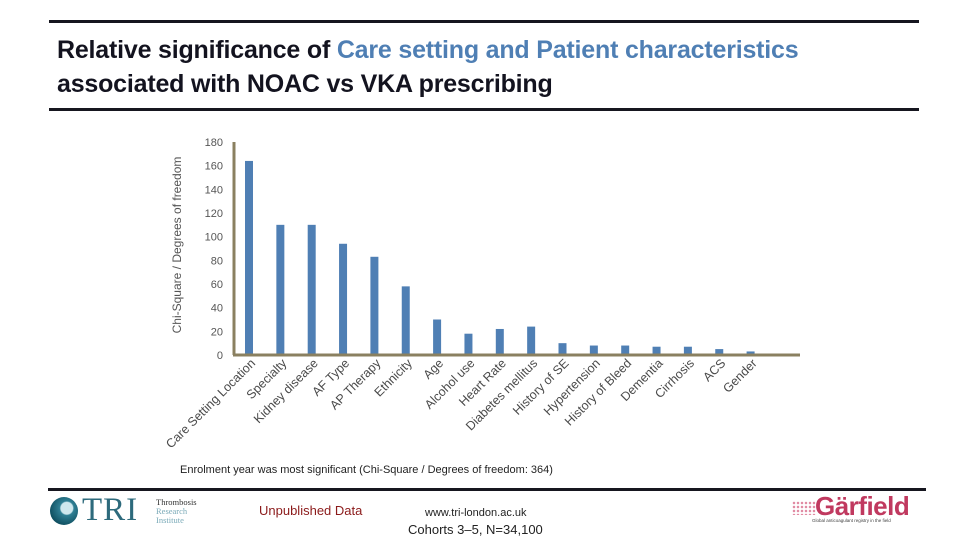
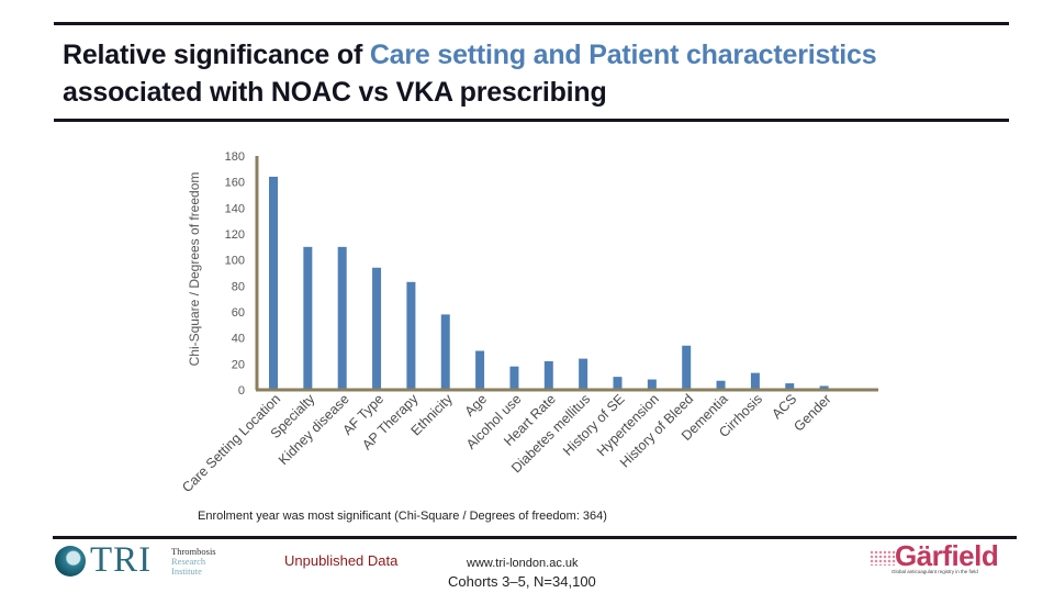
History of Bleed: 8 -> 34
Cirrhosis: 7 -> 13
